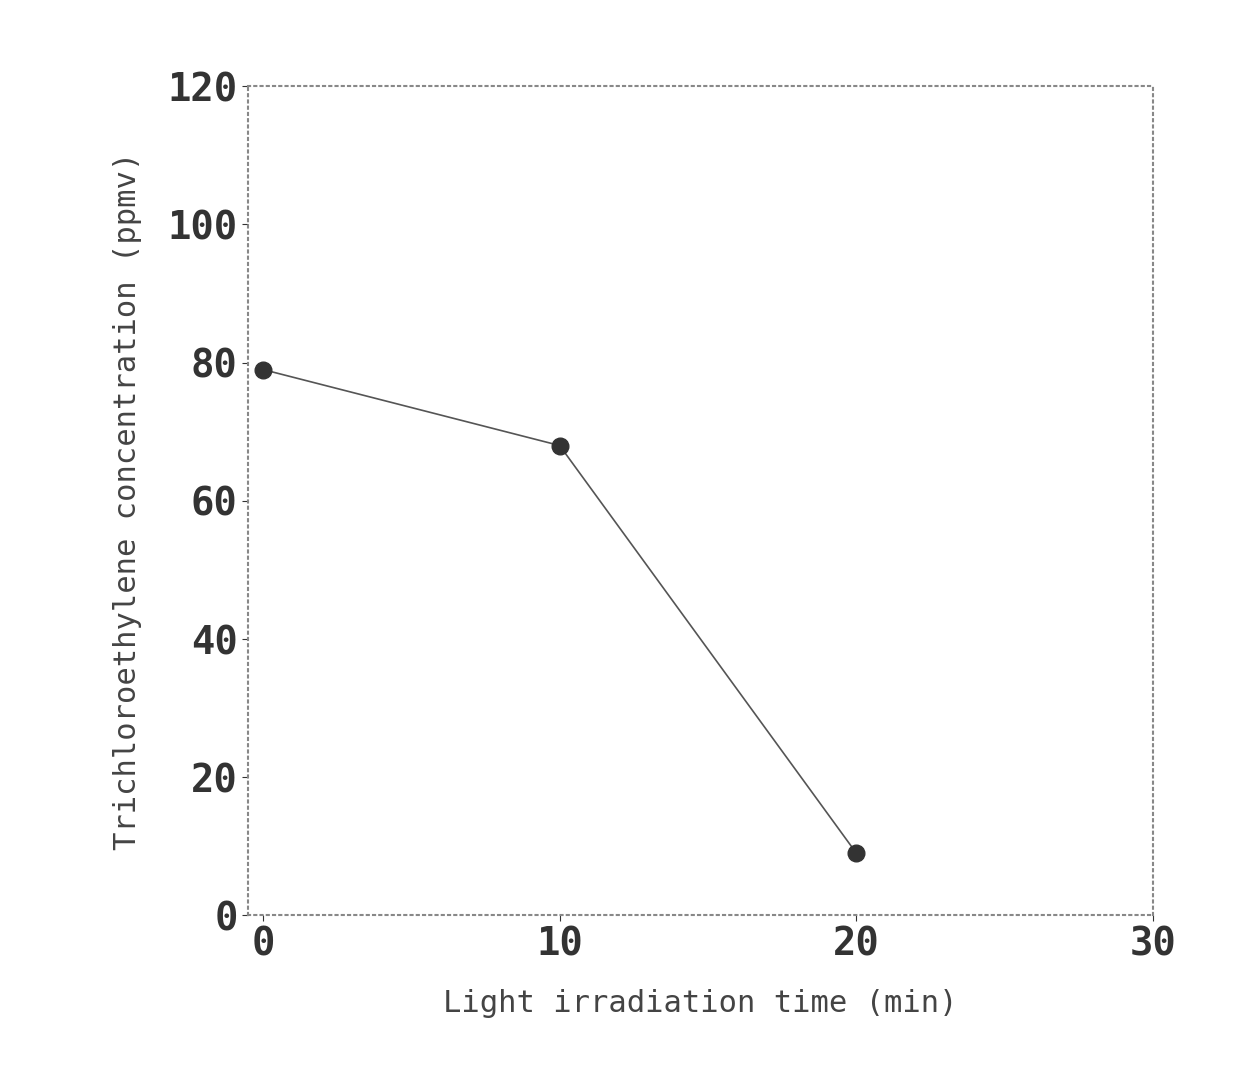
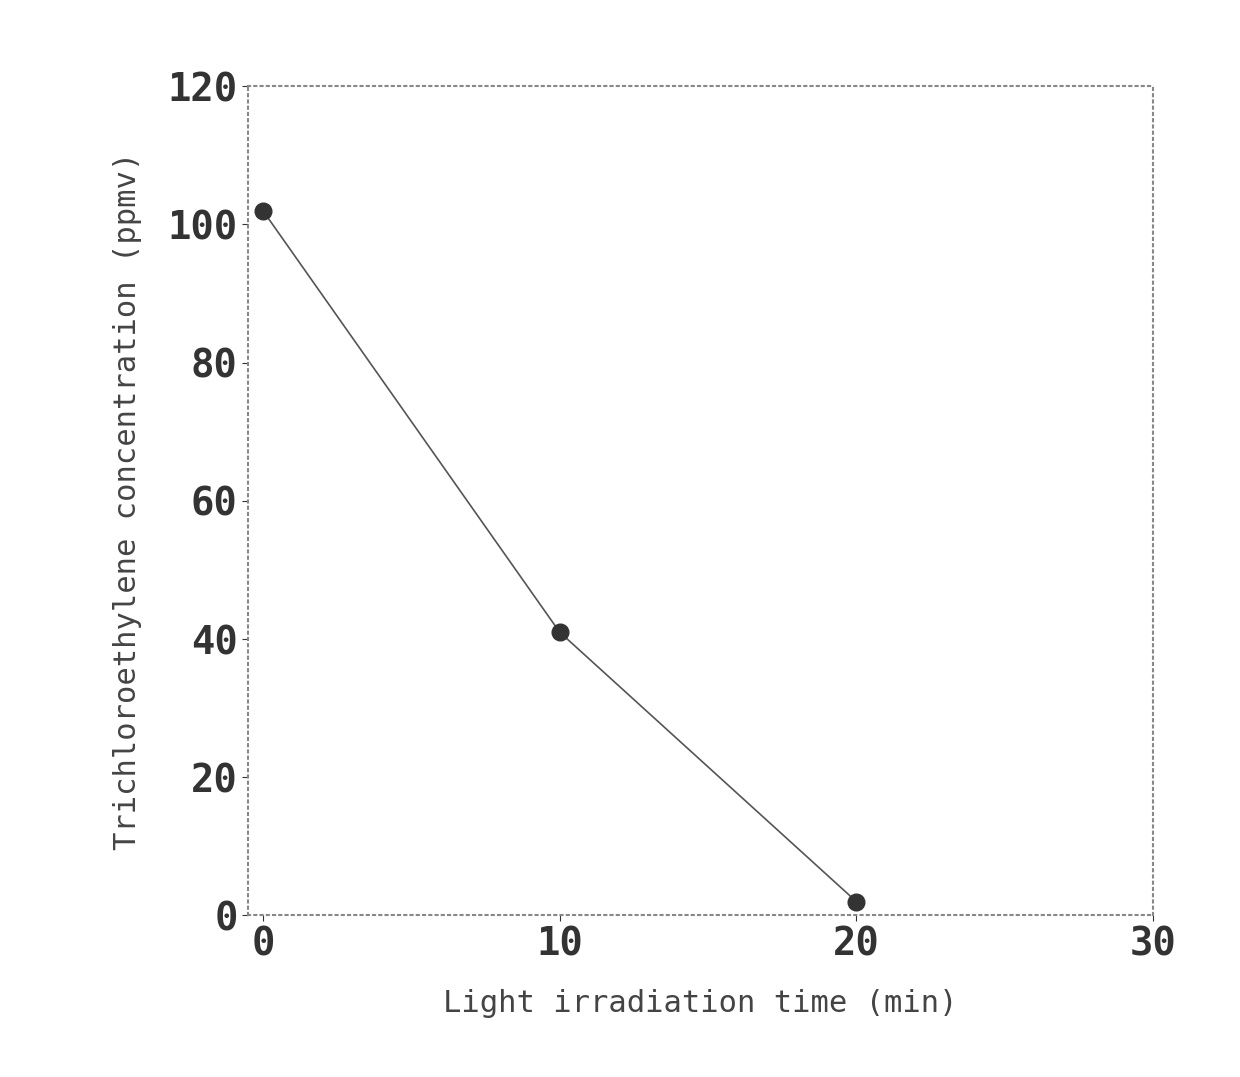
0: 79 -> 102
10: 68 -> 41
20: 9 -> 2
